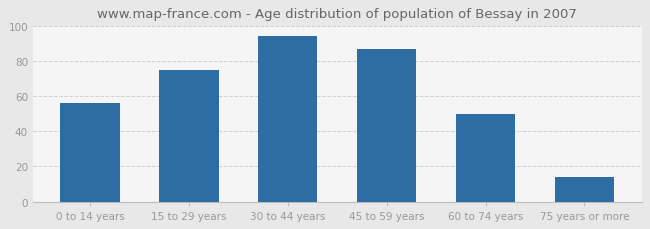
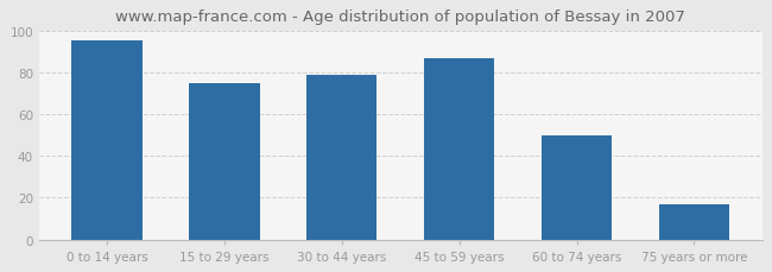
0 to 14 years: 56 -> 95
30 to 44 years: 94 -> 79
75 years or more: 14 -> 17
